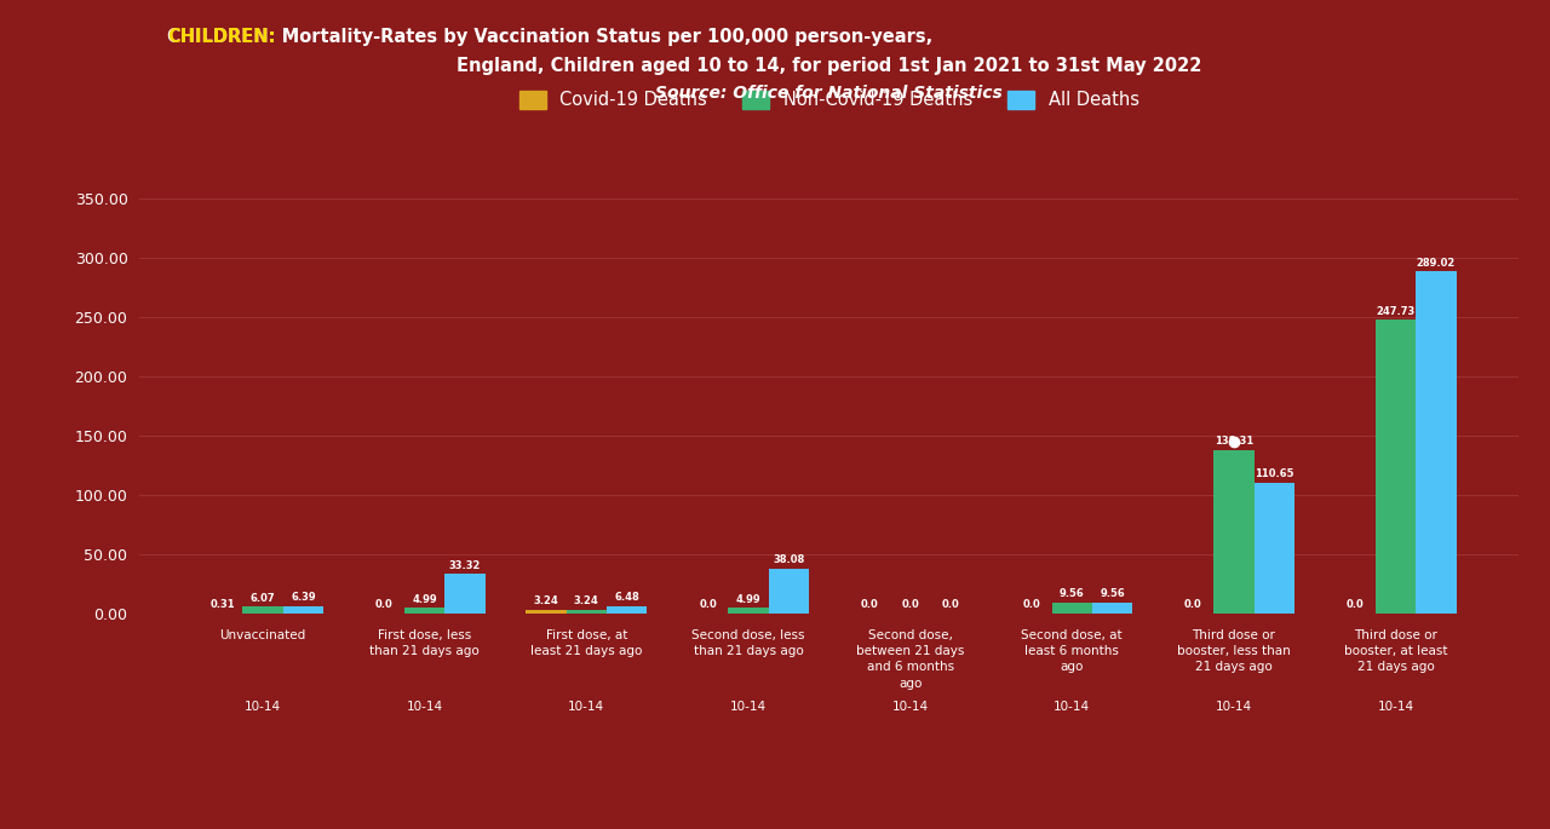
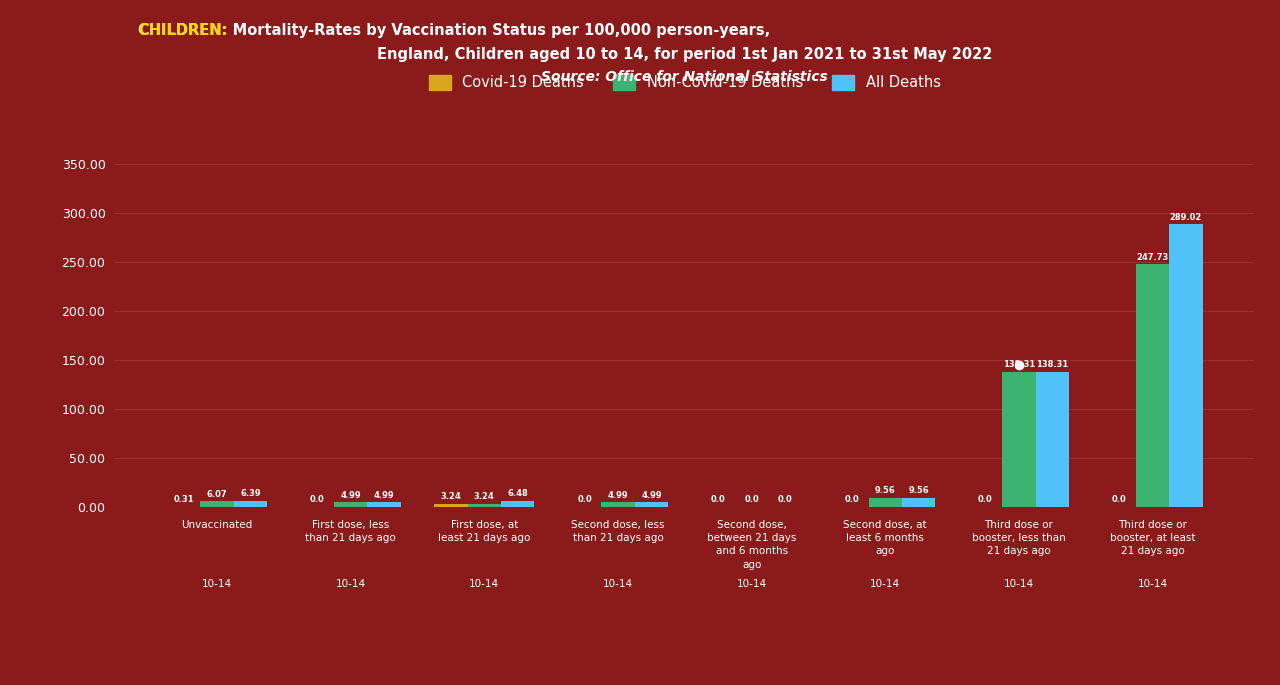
All Deaths/First dose, less than 21 days ago: 33.32 -> 4.99
All Deaths/Second dose, less than 21 days ago: 38.08 -> 4.99
All Deaths/Third dose or booster, less than 21 days ago: 110.65 -> 138.31
